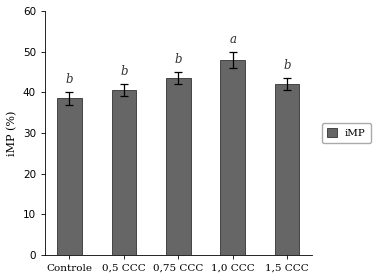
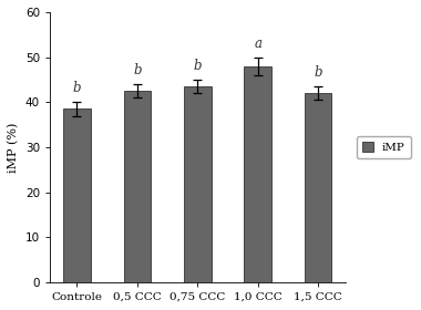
0,5 CCC: 40.5 -> 42.5
